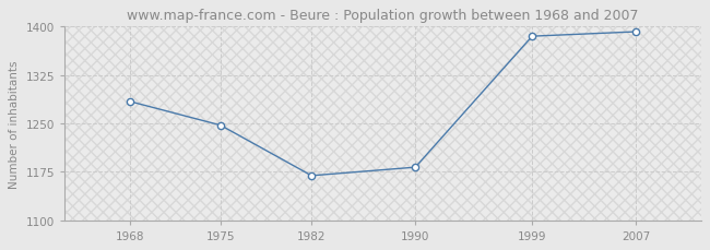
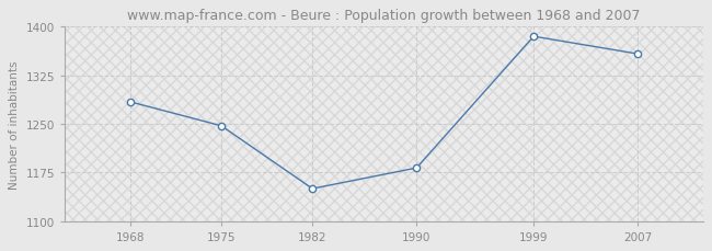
1982: 1169 -> 1150
2007: 1392 -> 1358
